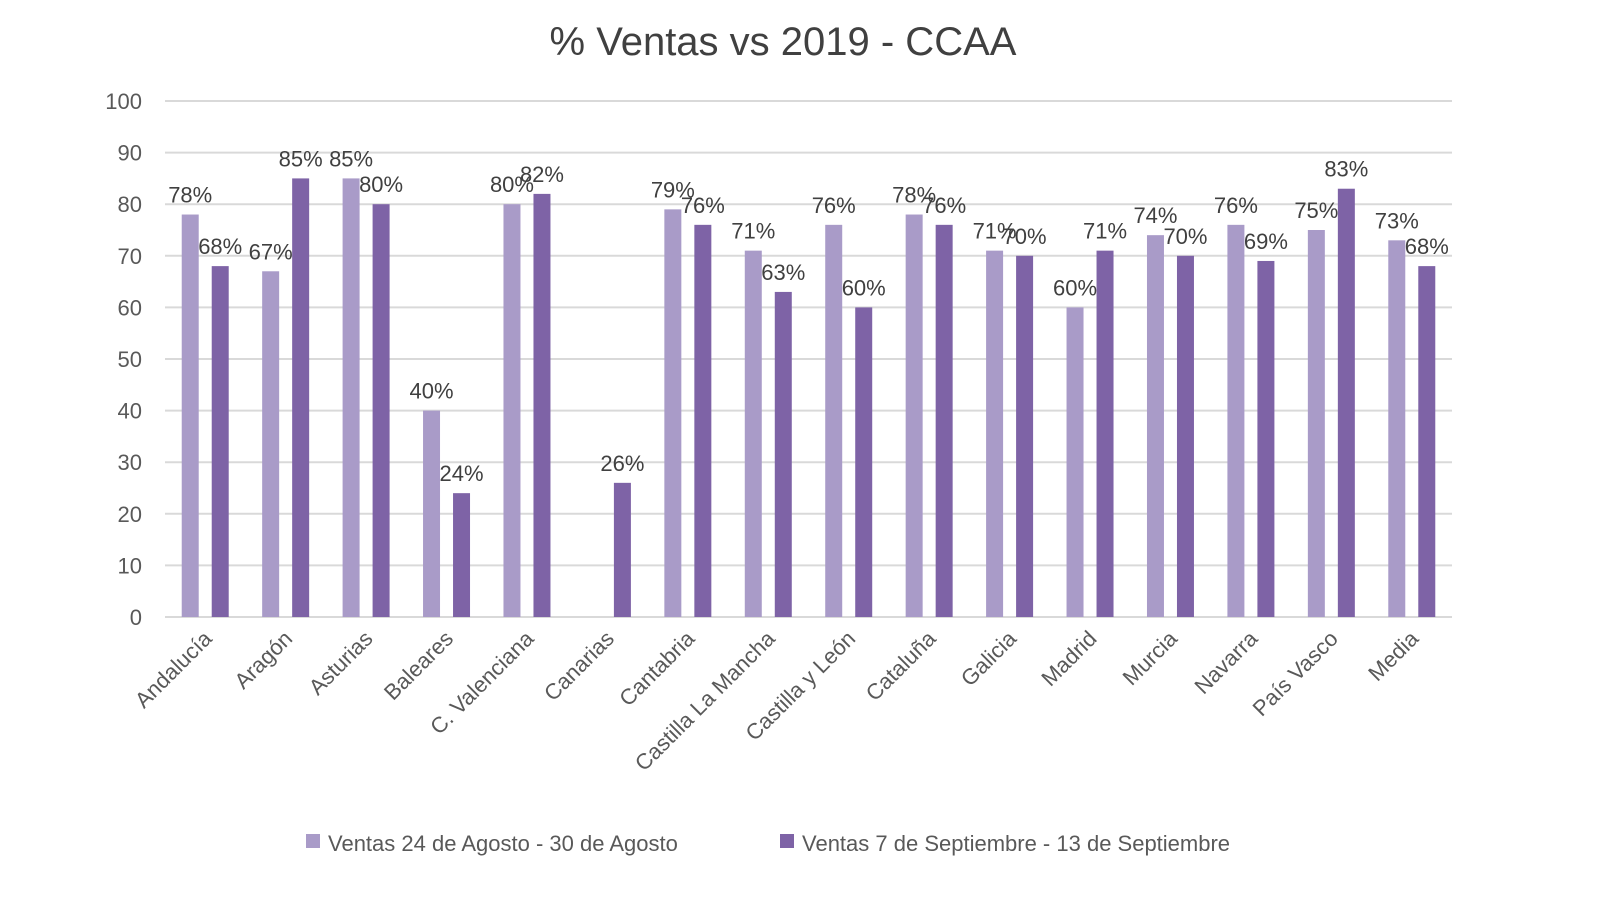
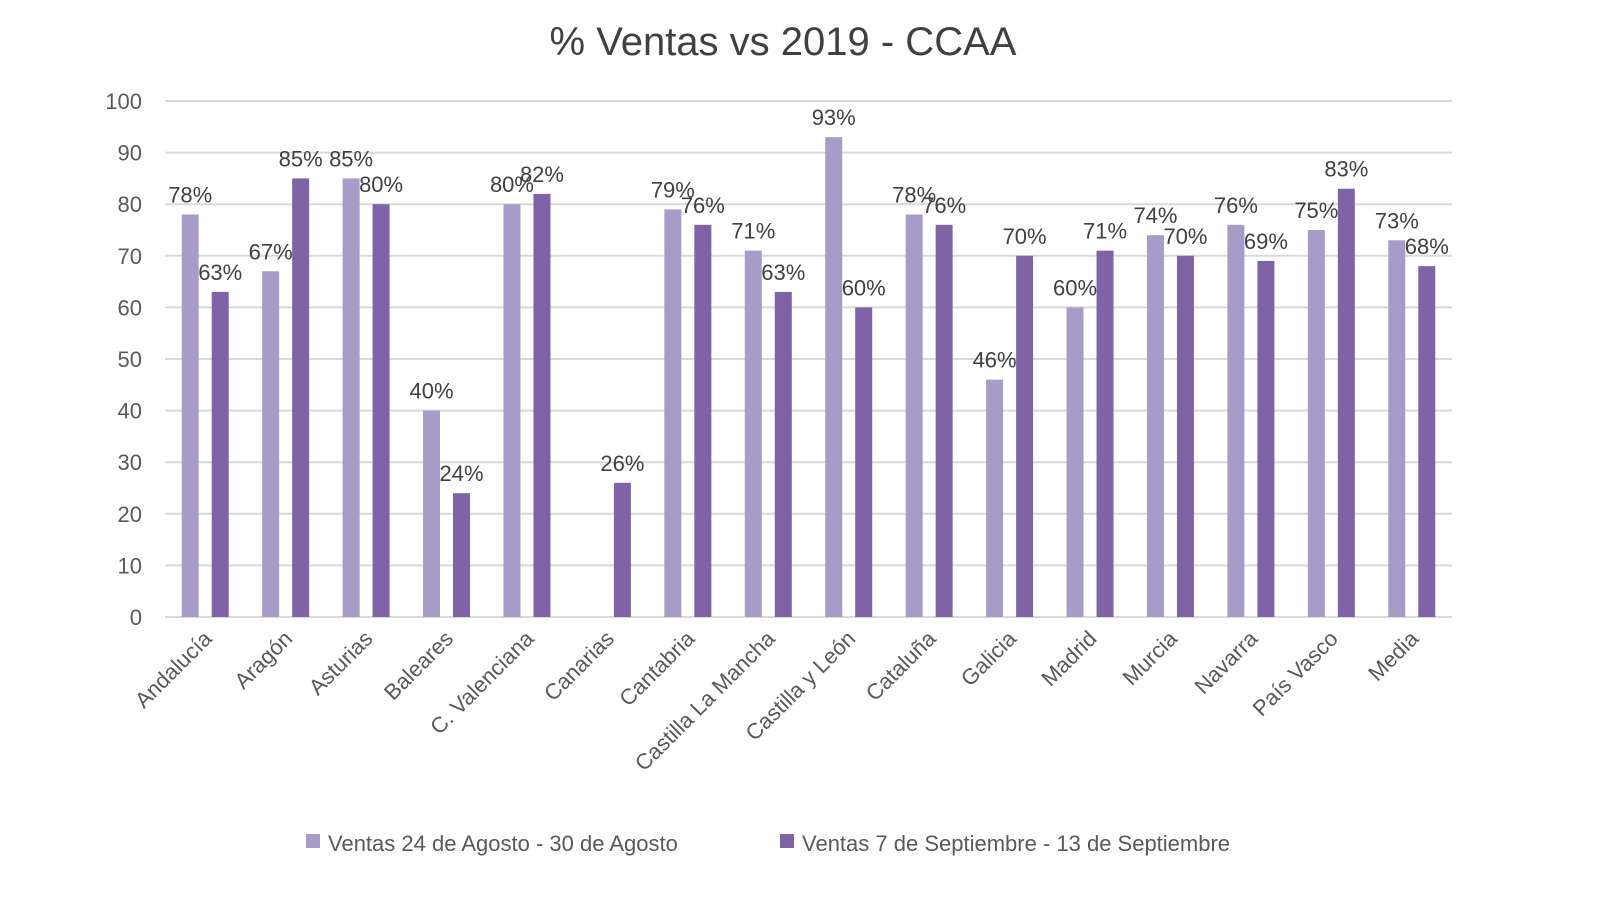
Ventas 7 de Septiembre - 13 de Septiembre/Andalucía: 68% -> 63%
Ventas 24 de Agosto - 30 de Agosto/Castilla y León: 76% -> 93%
Ventas 24 de Agosto - 30 de Agosto/Galicia: 71% -> 46%
